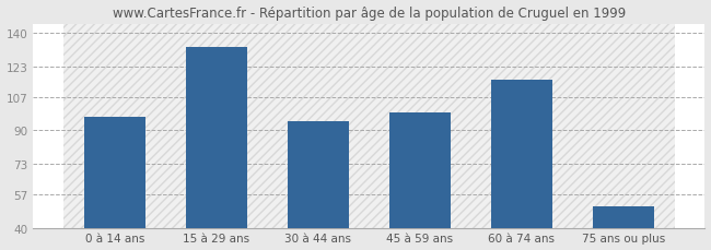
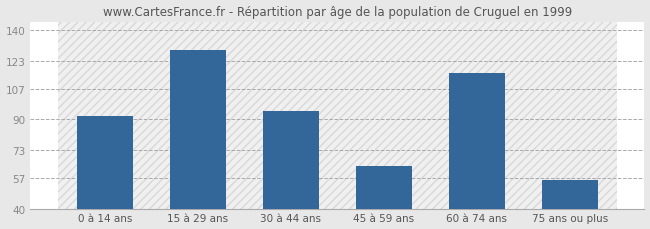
0 à 14 ans: 97 -> 92
15 à 29 ans: 133 -> 129
45 à 59 ans: 99 -> 64
75 ans ou plus: 51 -> 56
